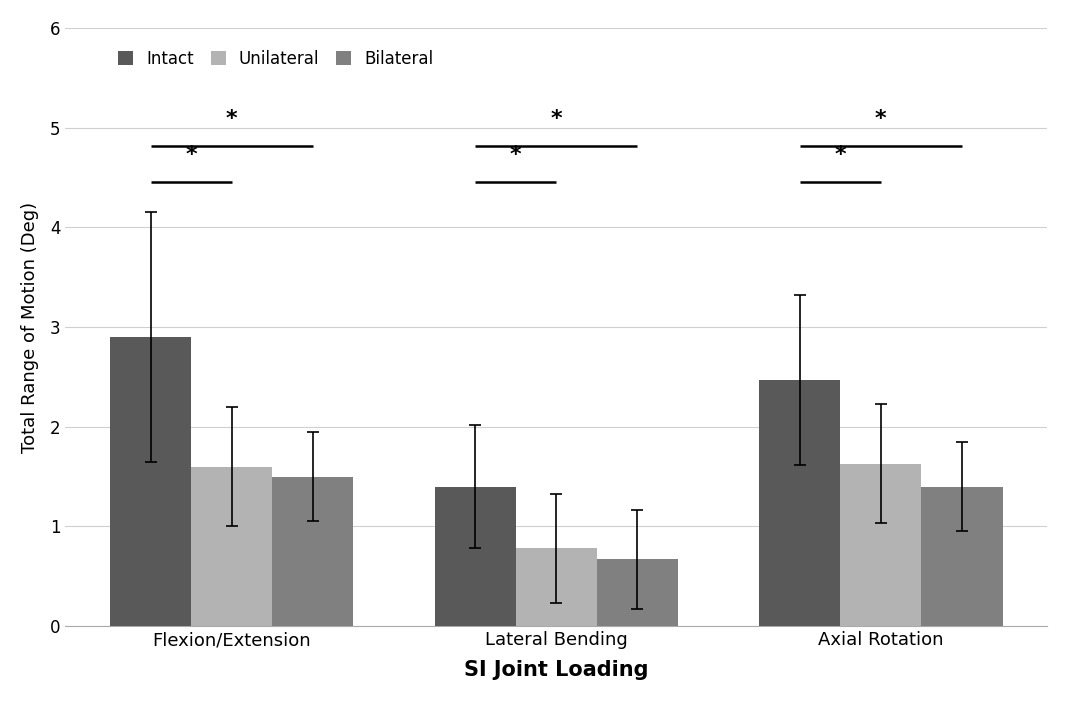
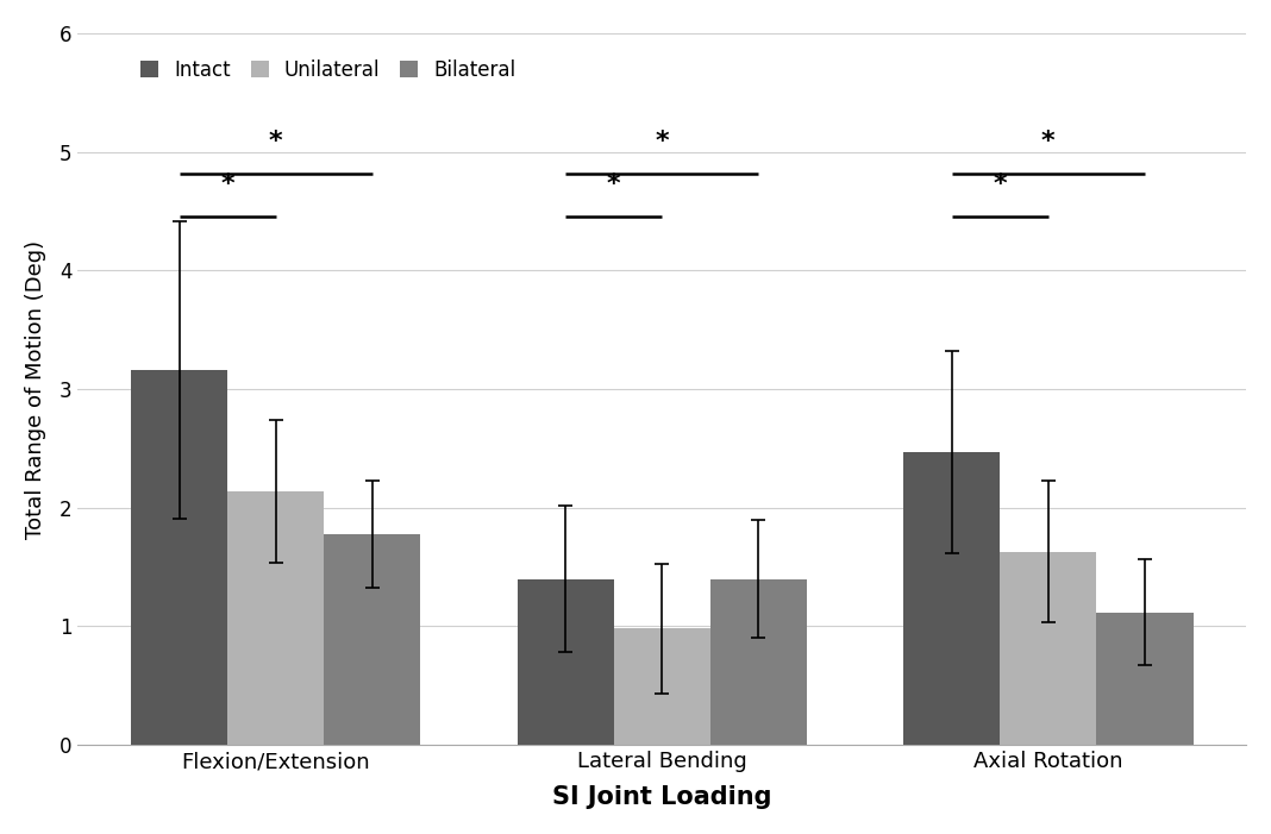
Intact/Flexion/Extension: 2.90 -> 3.16
Unilateral/Flexion/Extension: 1.60 -> 2.14
Bilateral/Flexion/Extension: 1.50 -> 1.78
Unilateral/Lateral Bending: 0.78 -> 0.98
Bilateral/Lateral Bending: 0.67 -> 1.40
Bilateral/Axial Rotation: 1.40 -> 1.12
